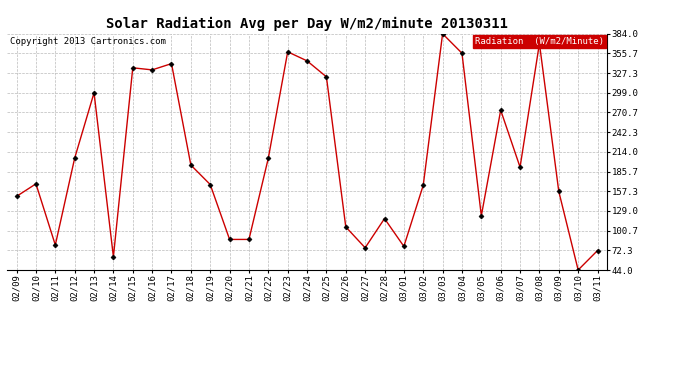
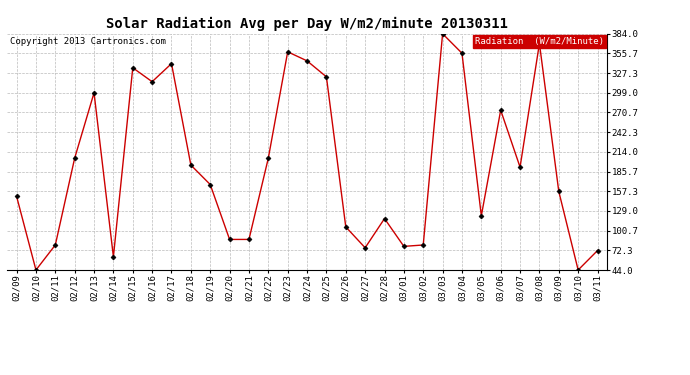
02/10: 168 -> 44
02/16: 332 -> 315
03/02: 166 -> 80
